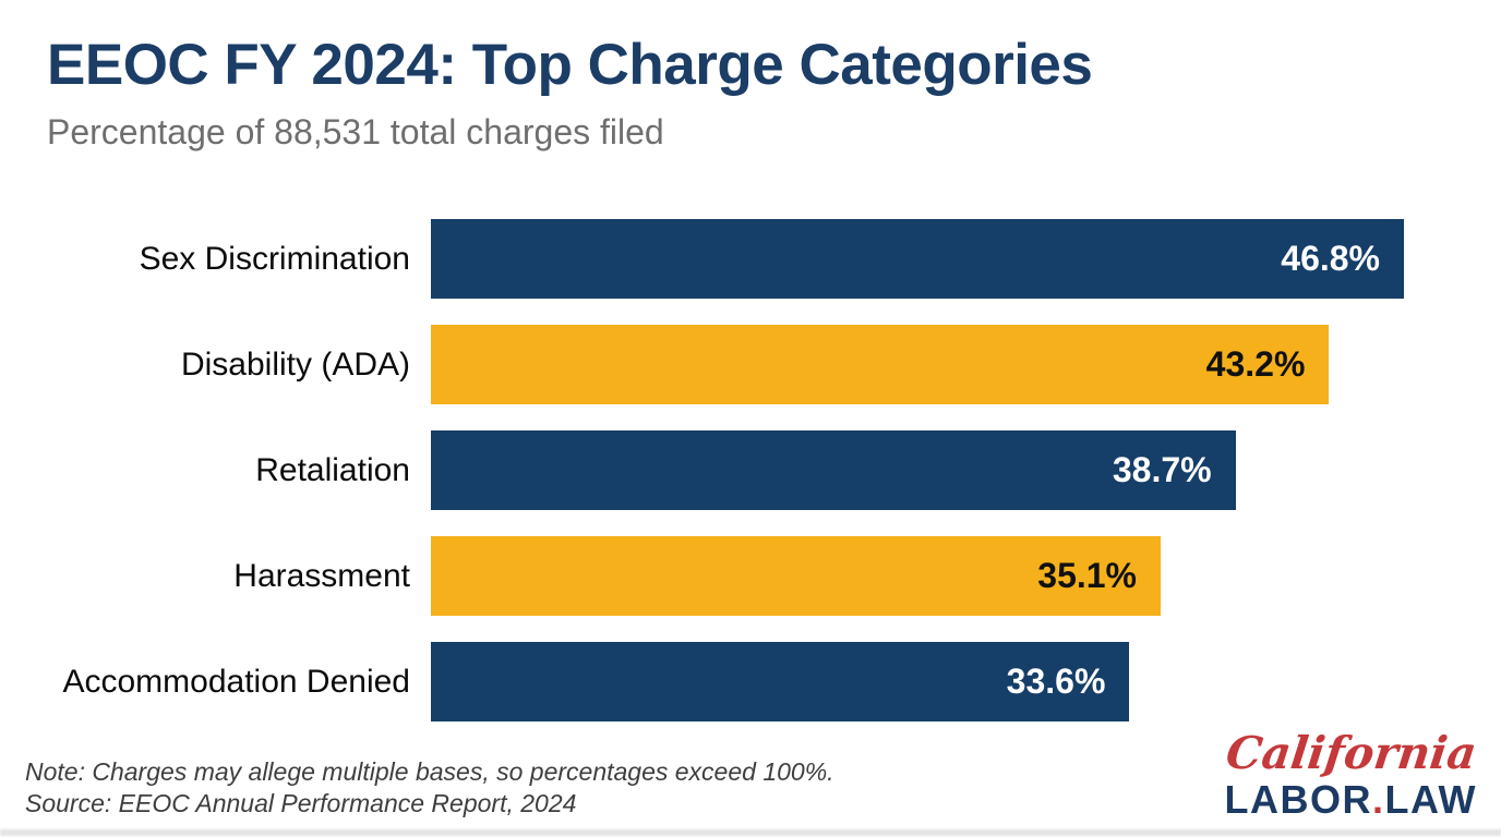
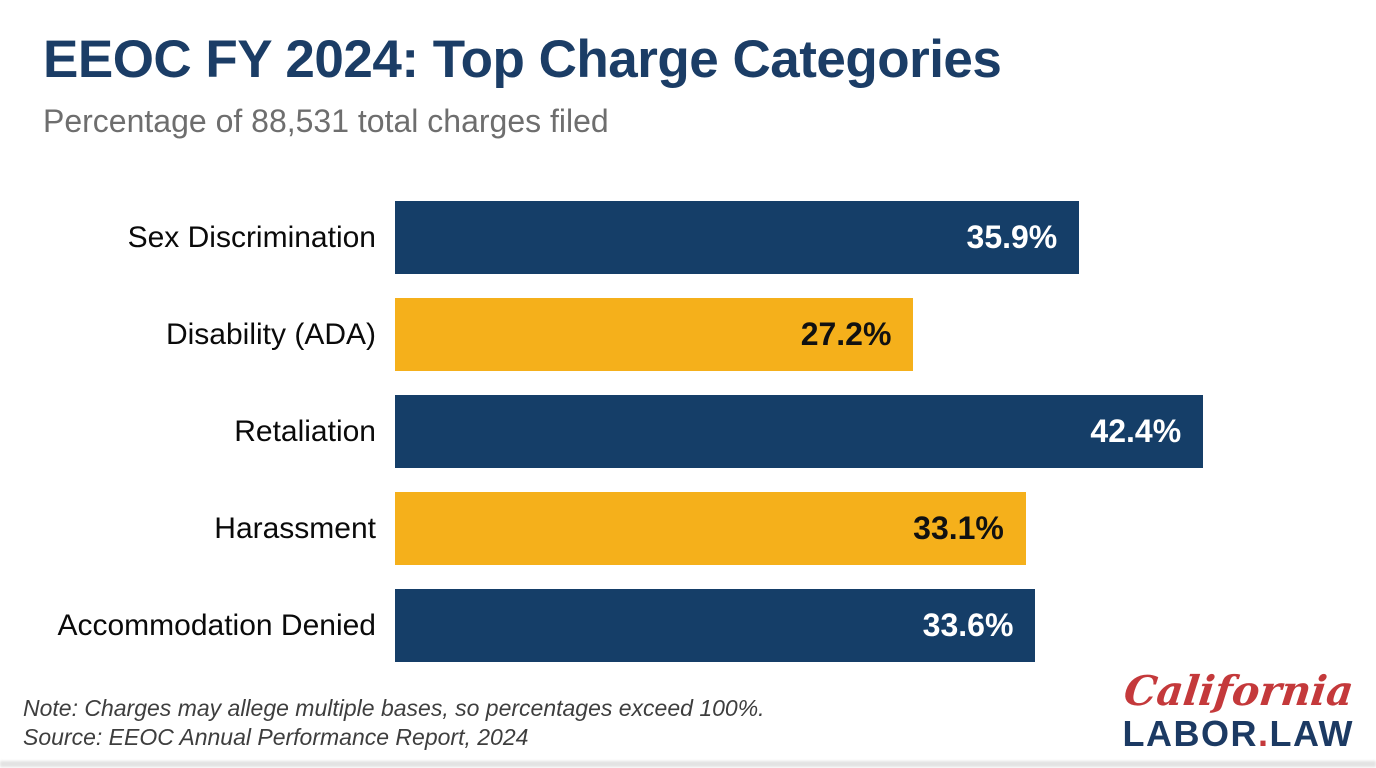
Sex Discrimination: 46.8% -> 35.9%
Disability (ADA): 43.2% -> 27.2%
Retaliation: 38.7% -> 42.4%
Harassment: 35.1% -> 33.1%
